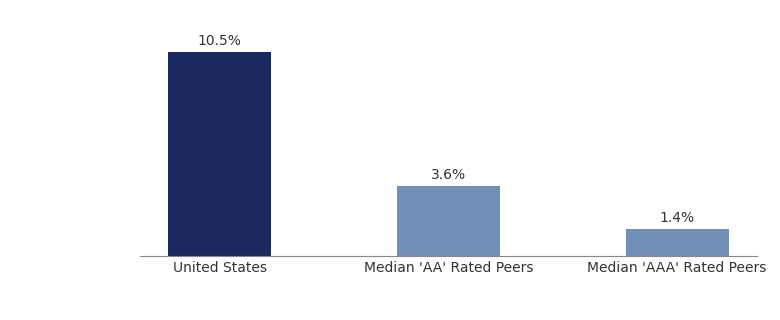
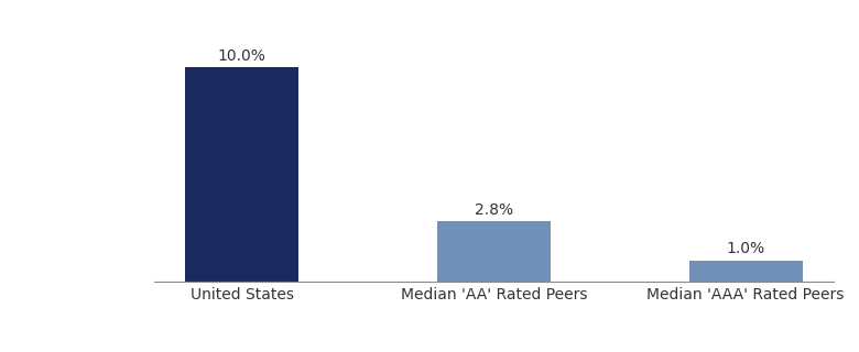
United States: 10.5% -> 10.0%
Median 'AA' Rated Peers: 3.6% -> 2.8%
Median 'AAA' Rated Peers: 1.4% -> 1.0%
